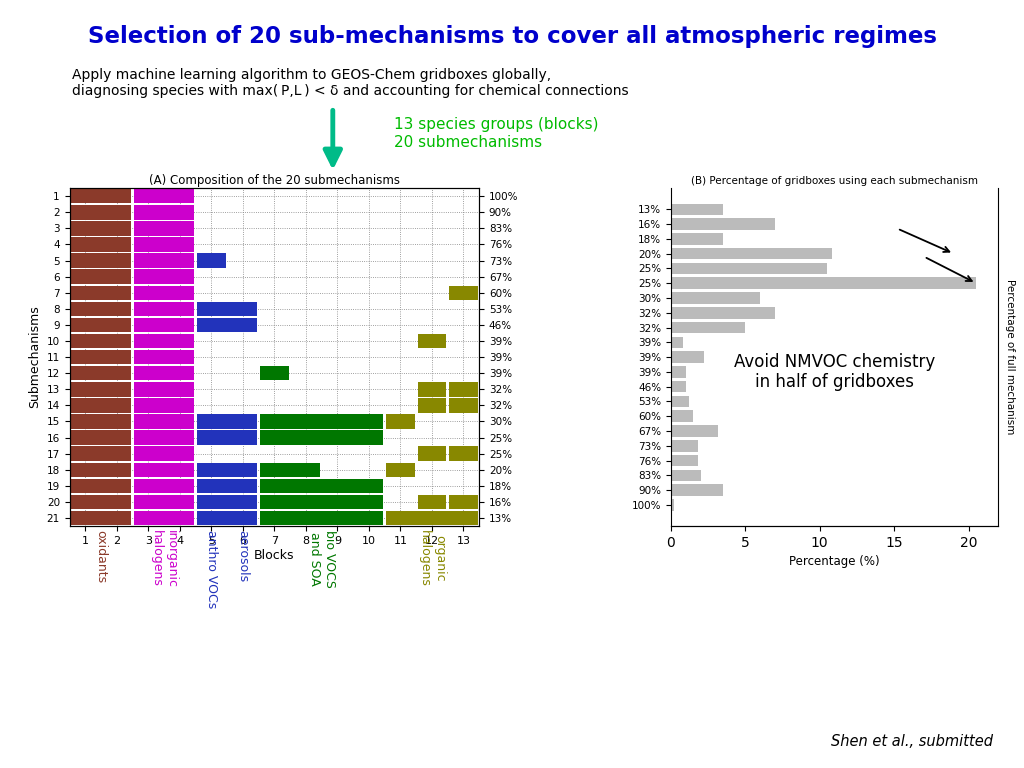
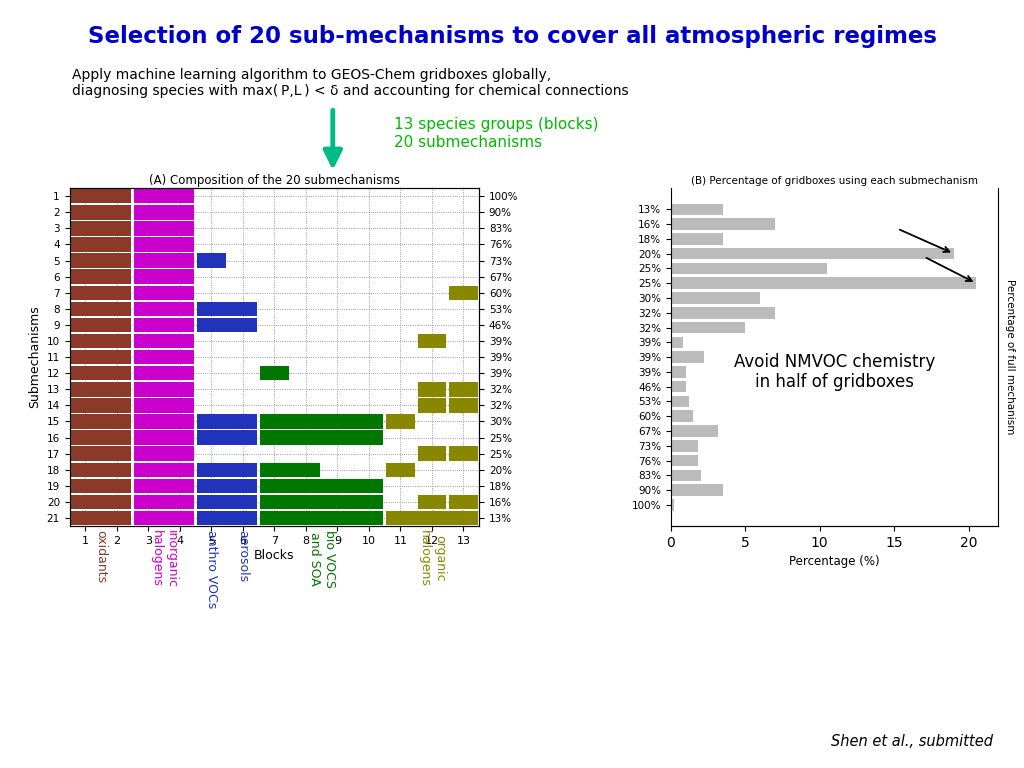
20%: 10.8 -> 19.0
